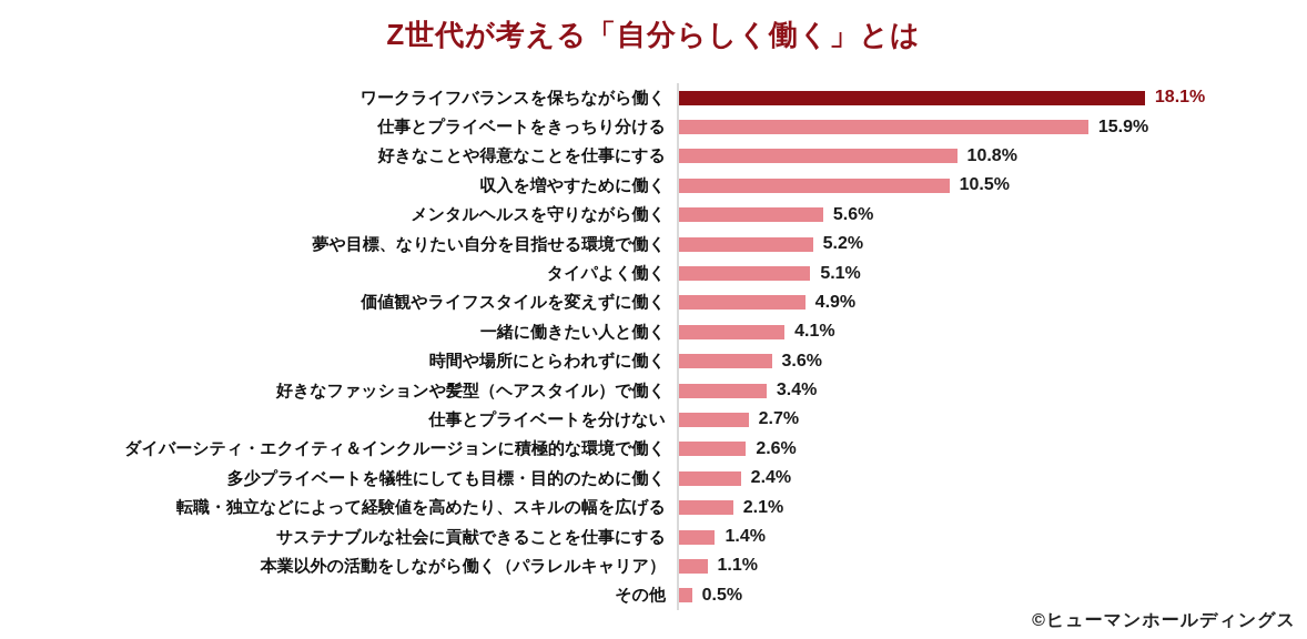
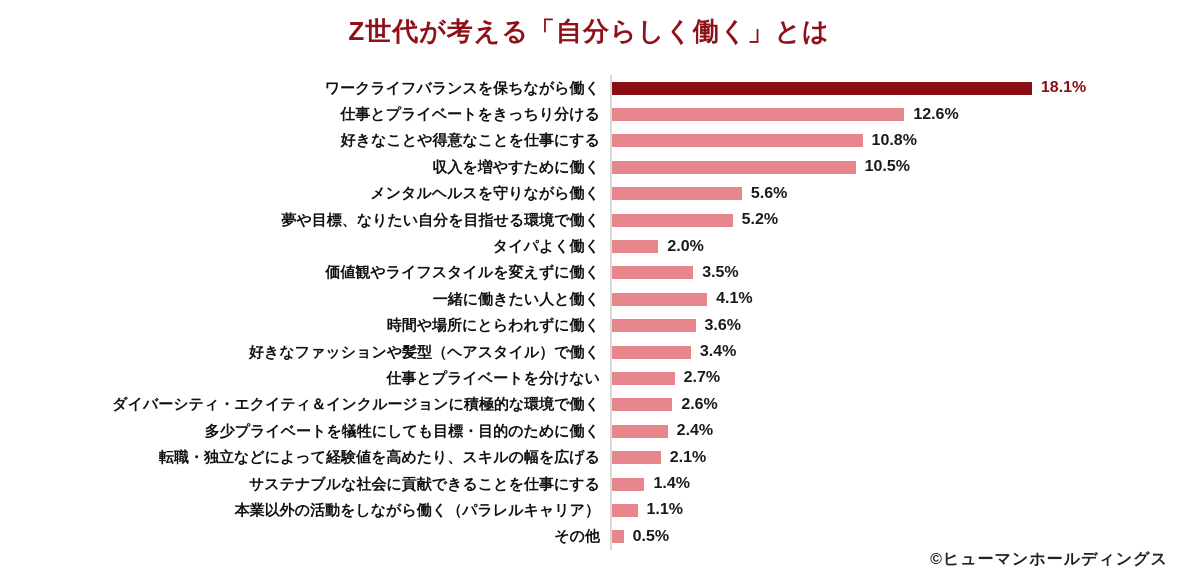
仕事とプライベートをきっちり分ける: 15.9% -> 12.6%
タイパよく働く: 5.1% -> 2.0%
価値観やライフスタイルを変えずに働く: 4.9% -> 3.5%
